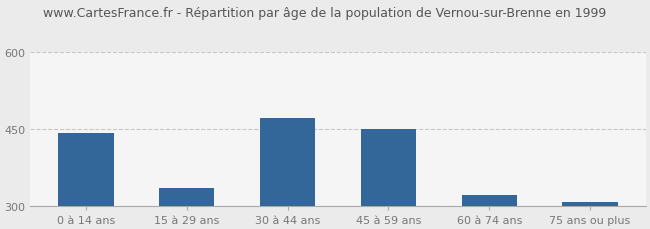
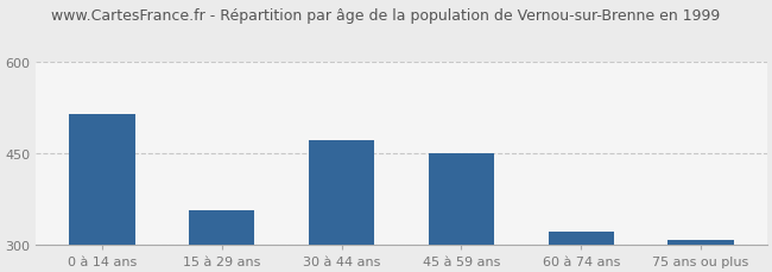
0 à 14 ans: 441 -> 514
15 à 29 ans: 335 -> 356
